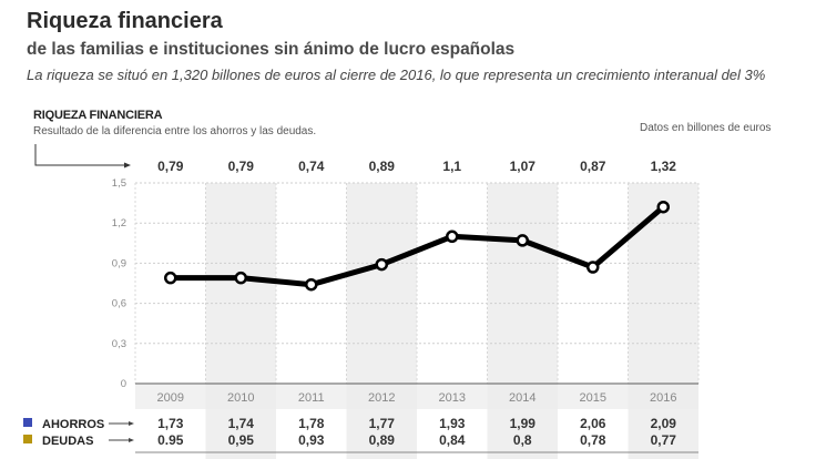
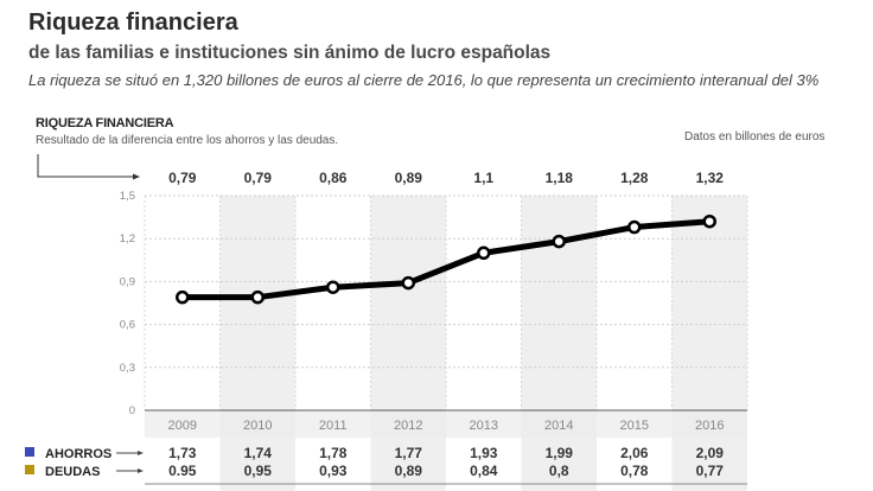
2011: 0,74 -> 0,86
2014: 1,07 -> 1,18
2015: 0,87 -> 1,28
